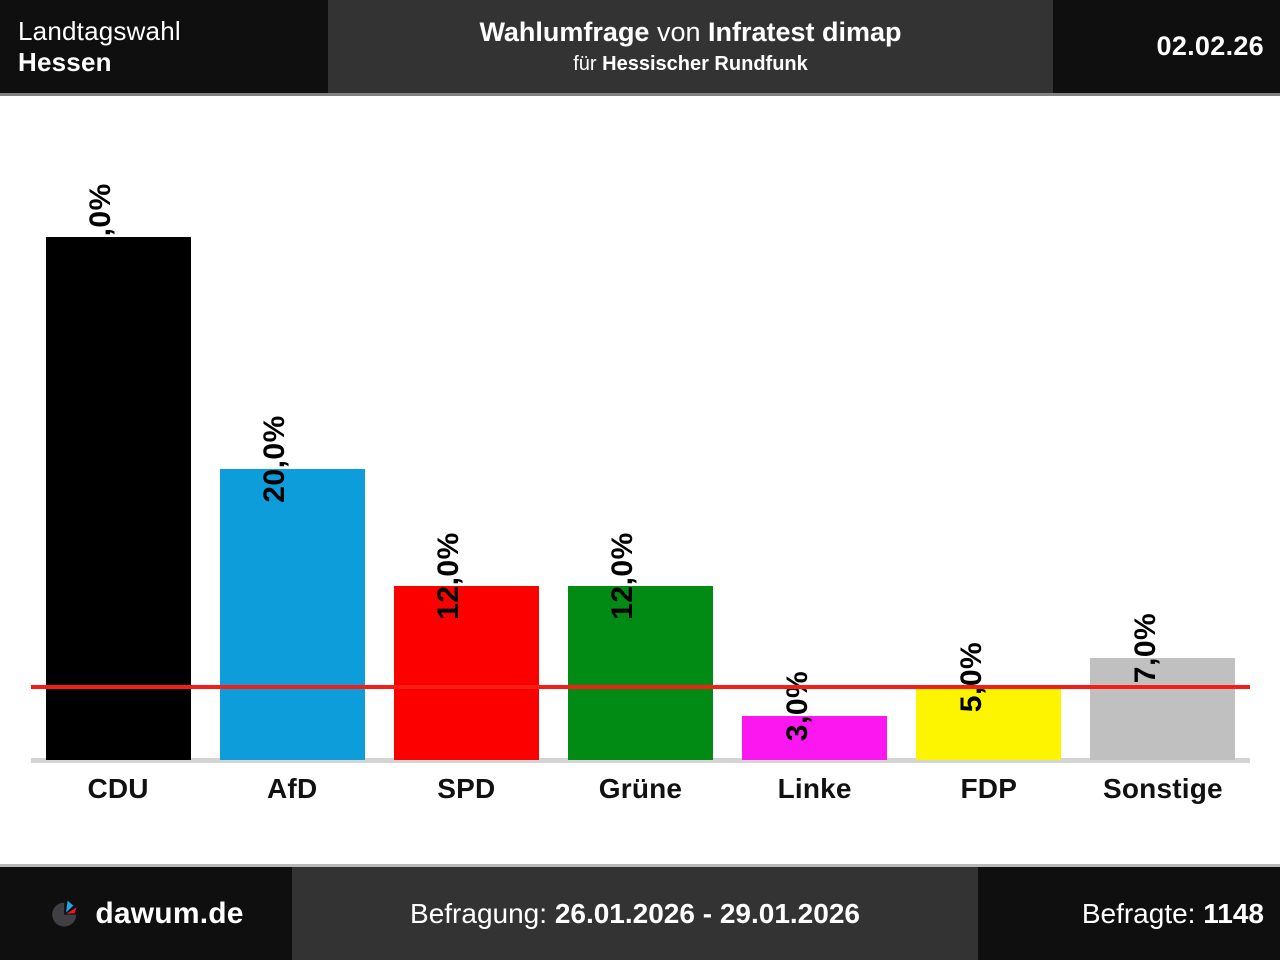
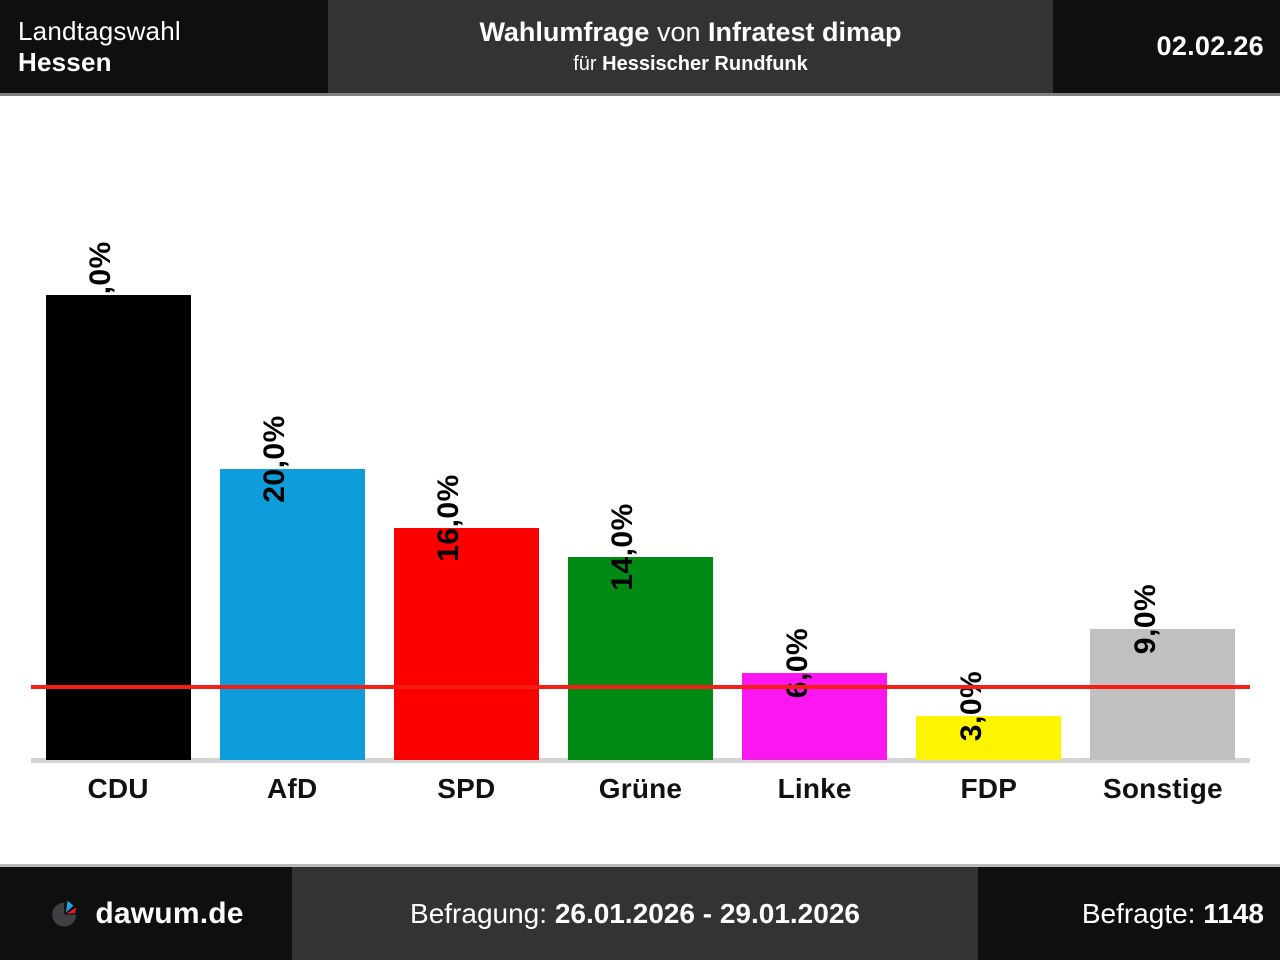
CDU: 36,0% -> 32,0%
SPD: 12,0% -> 16,0%
Grüne: 12,0% -> 14,0%
Linke: 3,0% -> 6,0%
FDP: 5,0% -> 3,0%
Sonstige: 7,0% -> 9,0%
